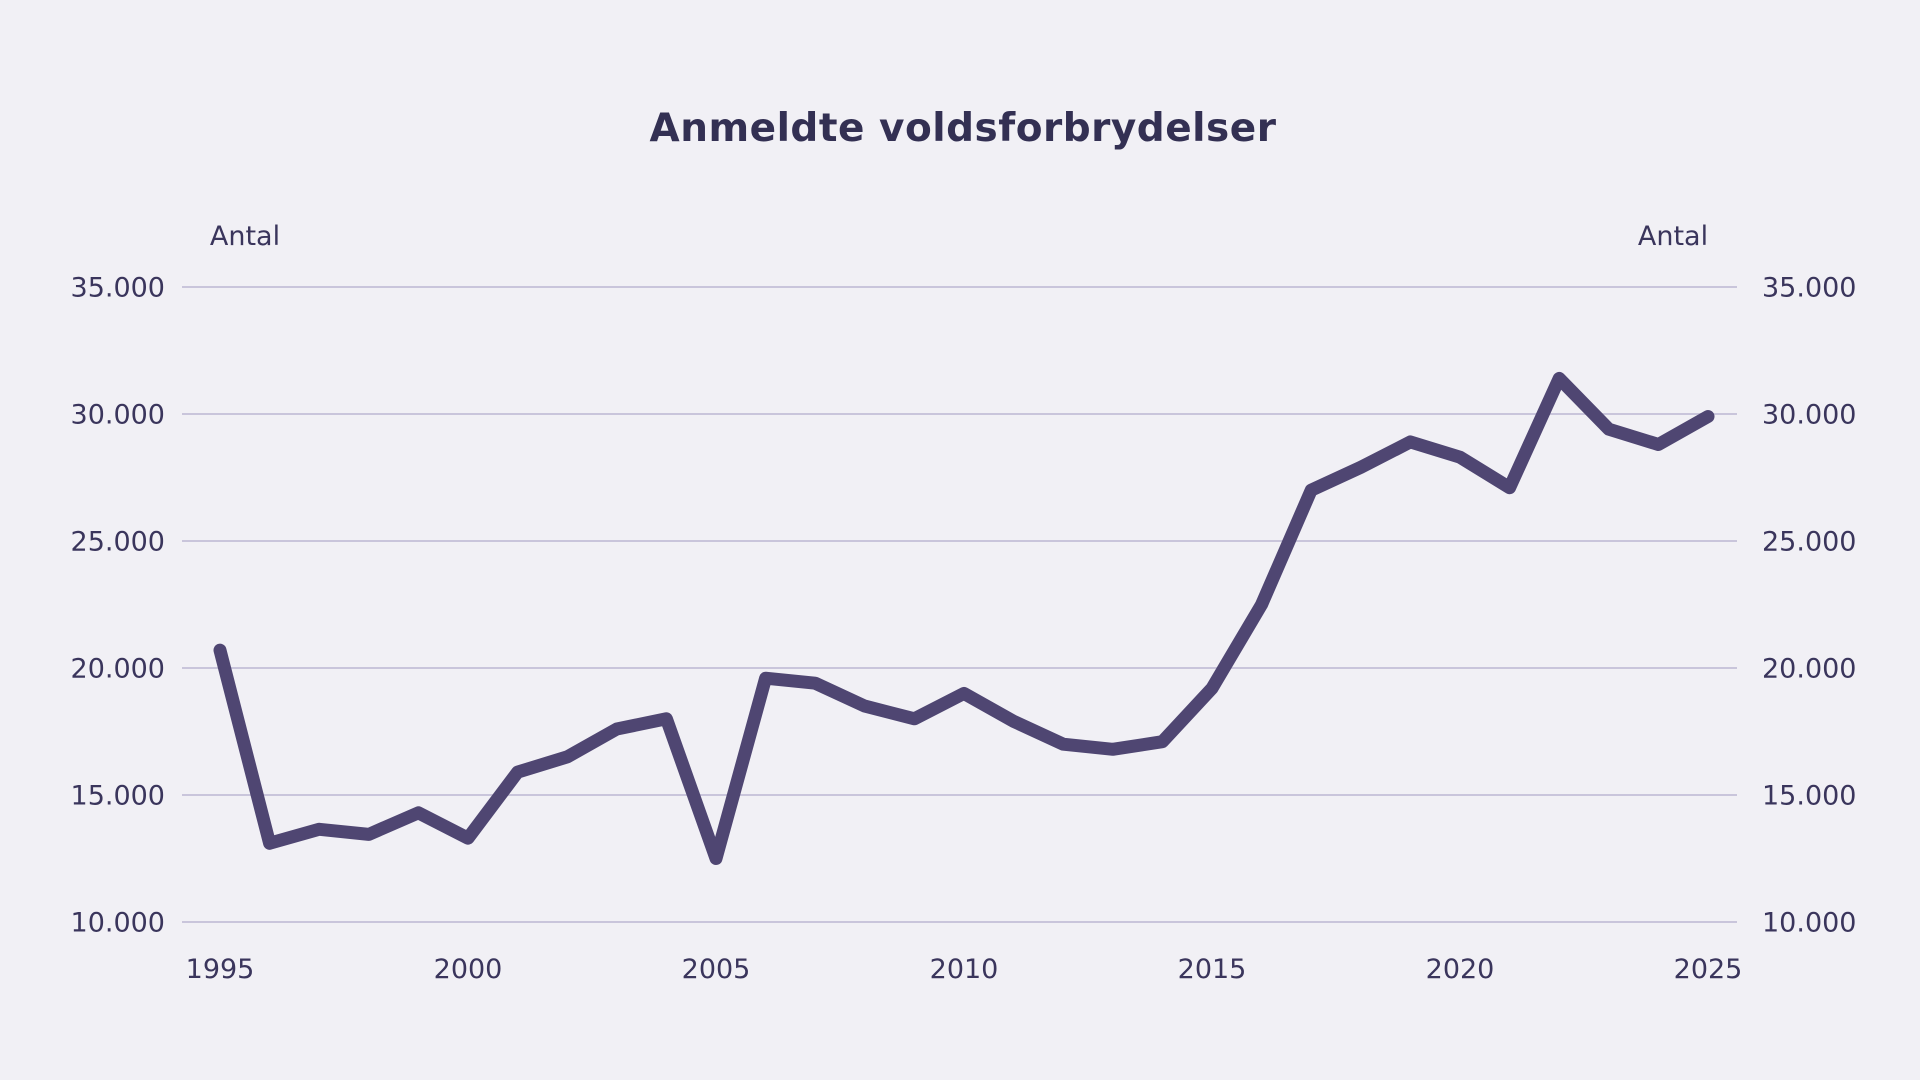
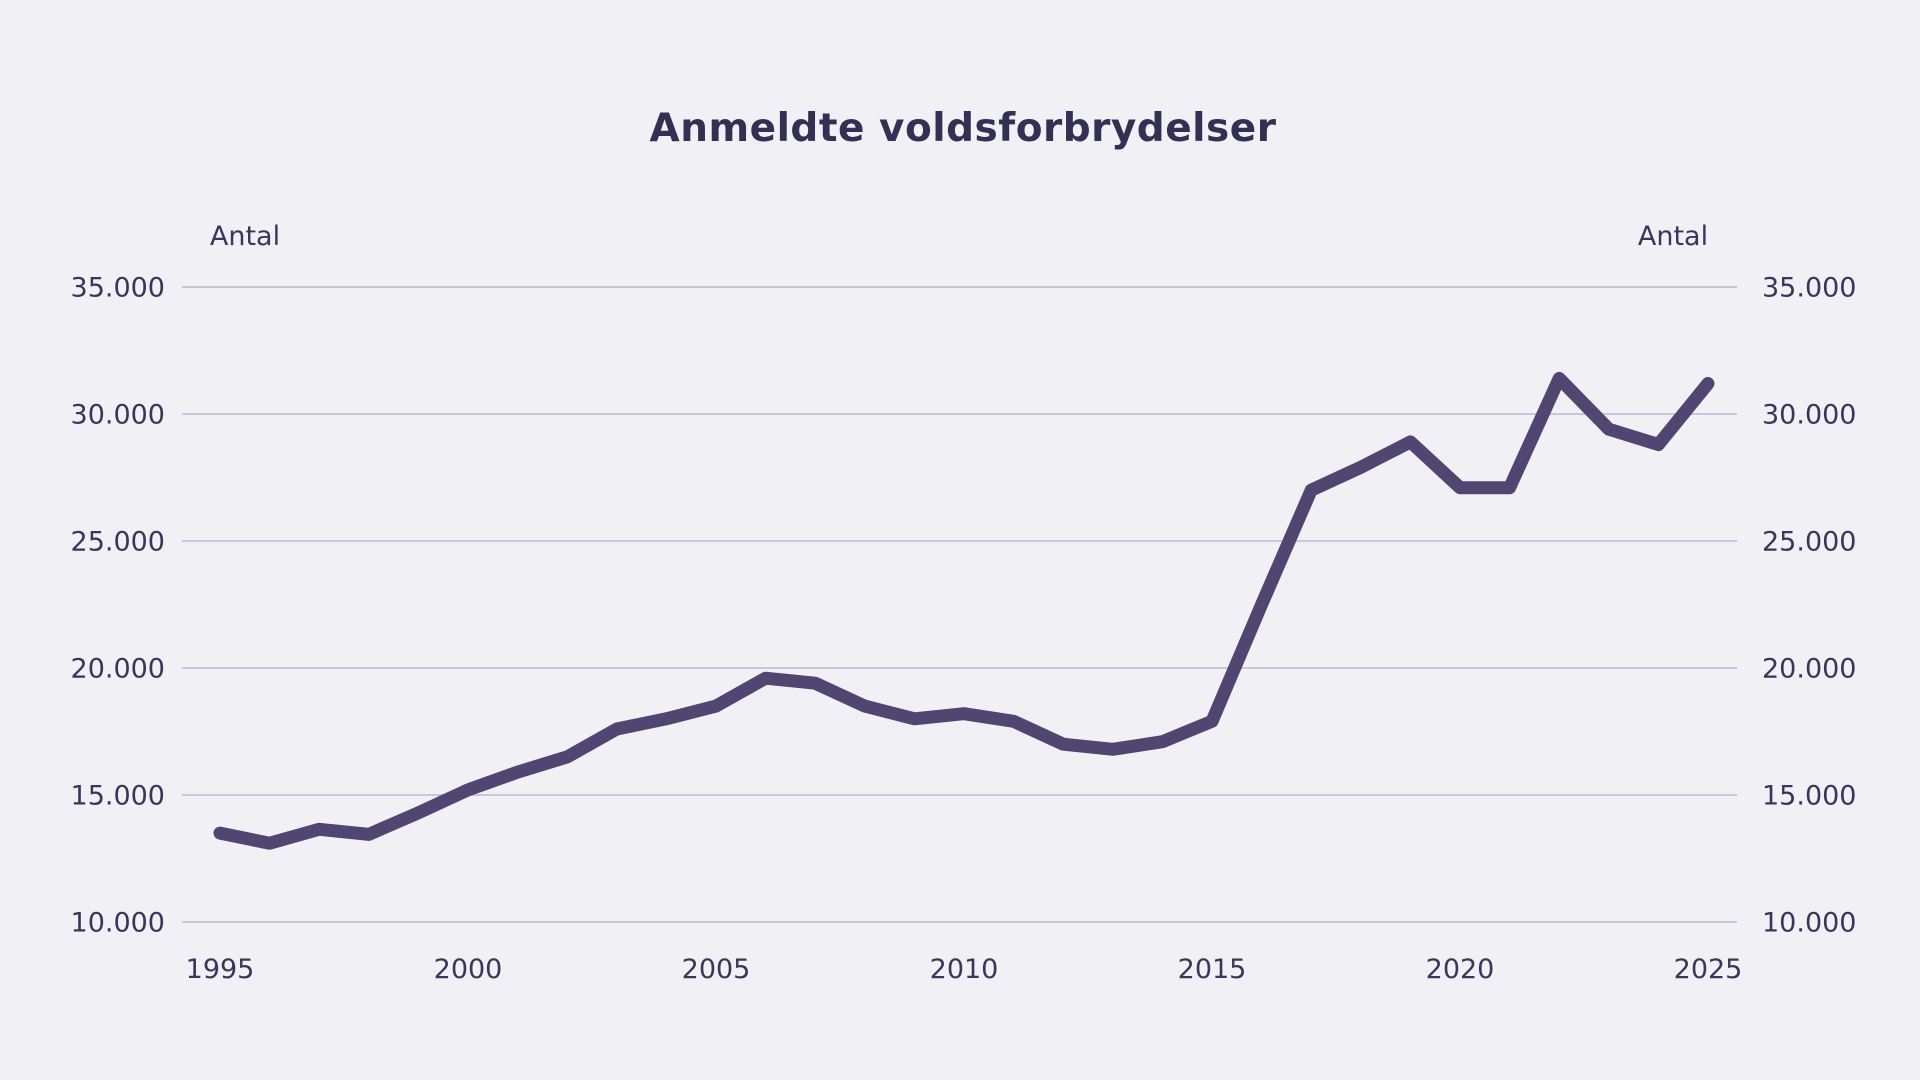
1995: 20700 -> 13500
2000: 13300 -> 15200
2005: 12500 -> 18500
2010: 19000 -> 18200
2015: 19200 -> 17900
2020: 28300 -> 27100
2025: 29900 -> 31200
